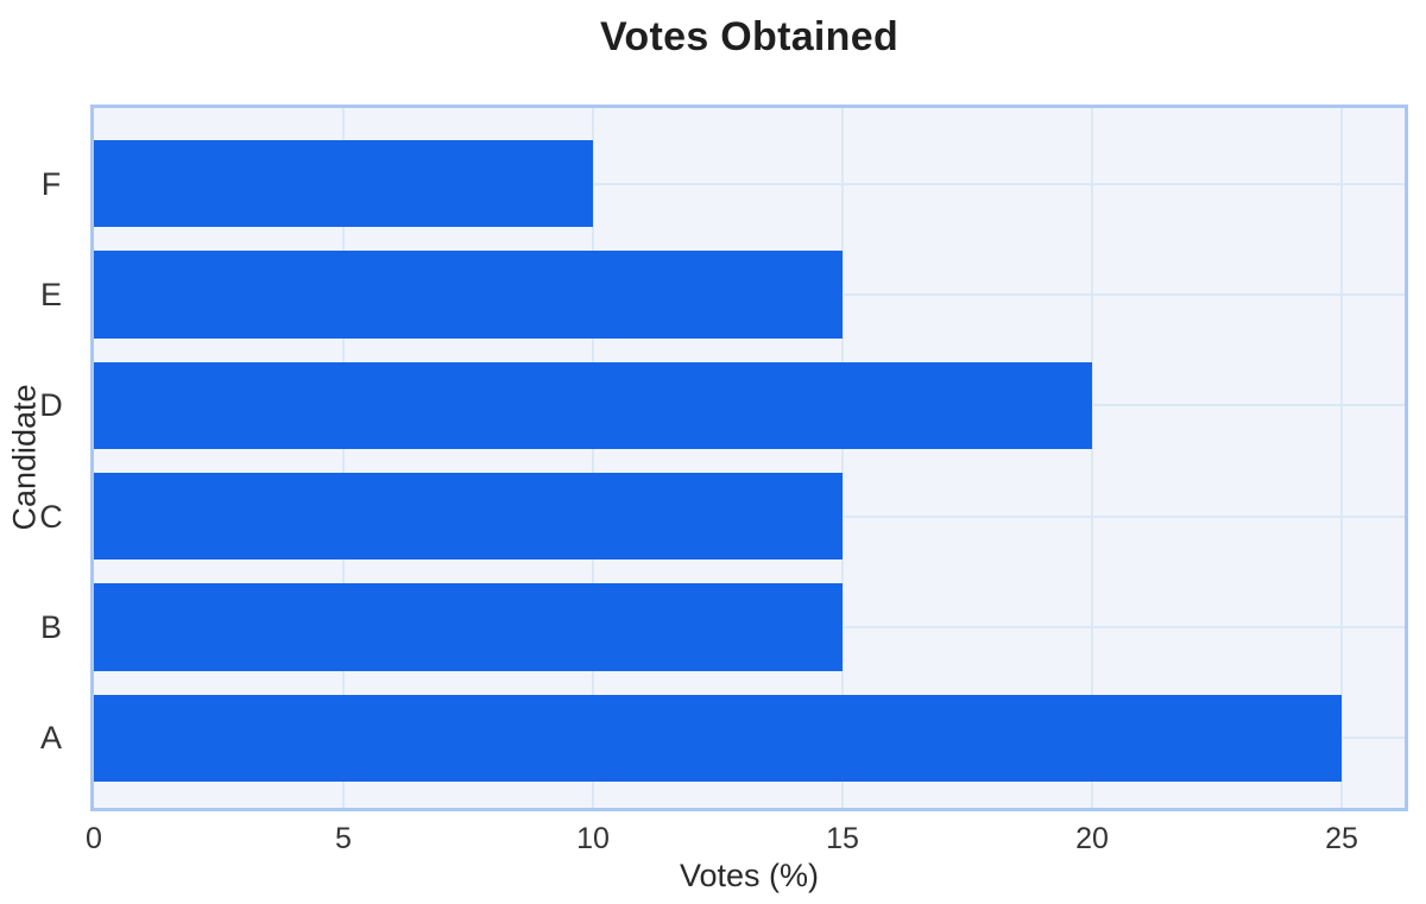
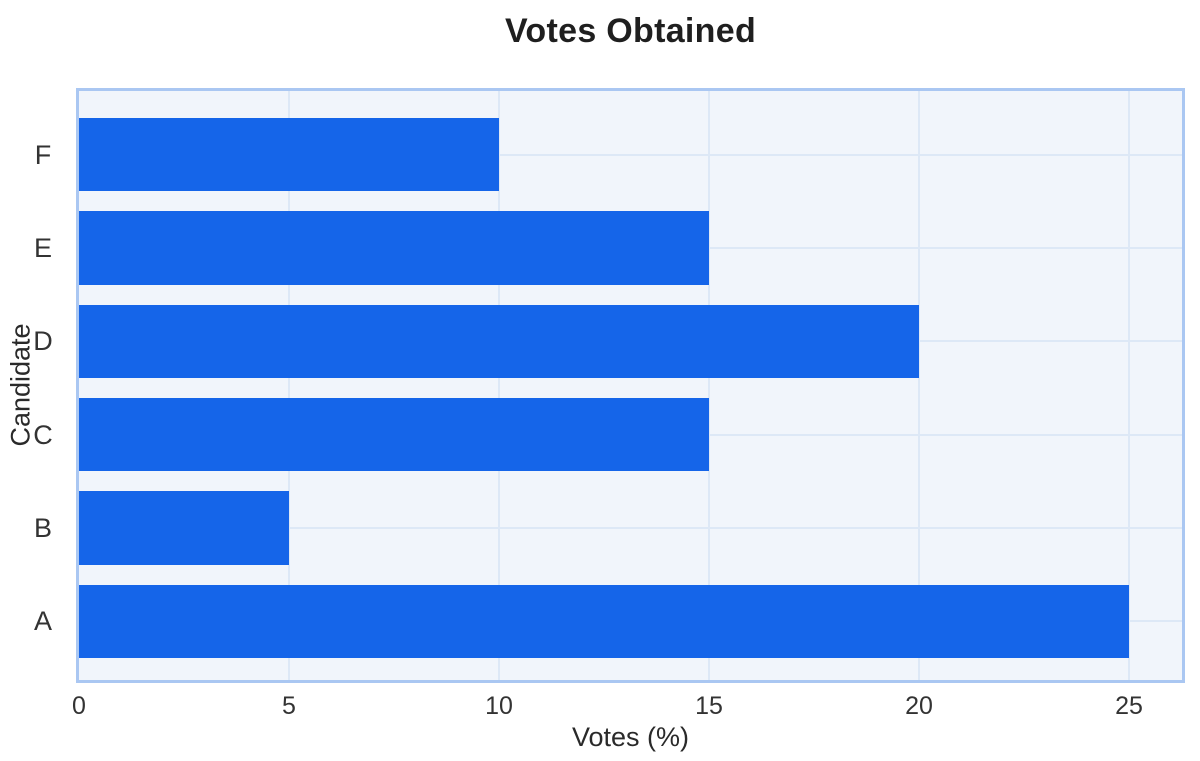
B: 15 -> 5
